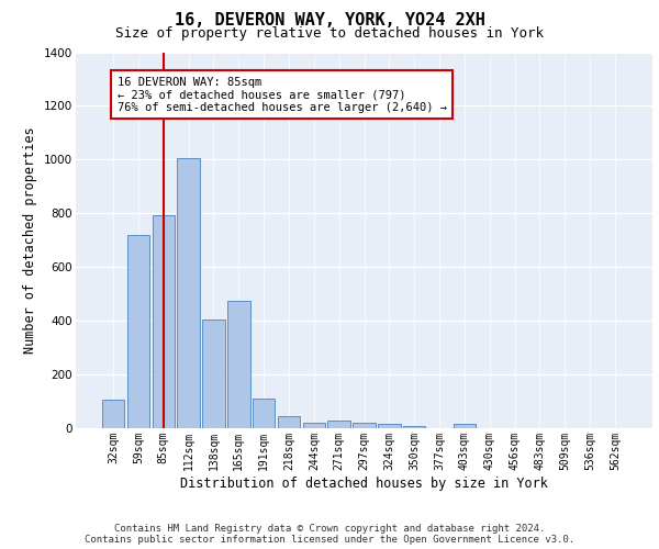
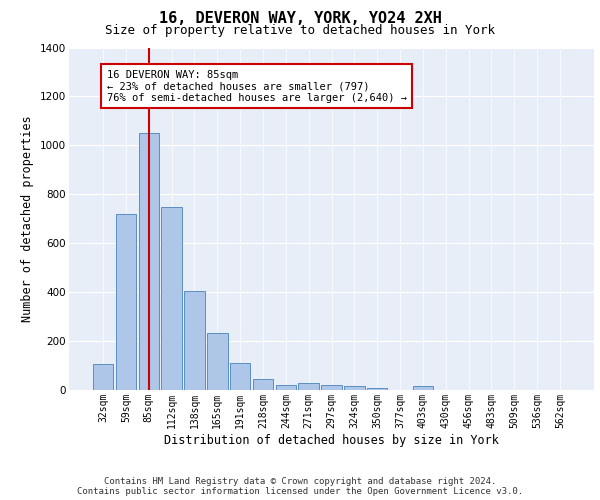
85sqm: 795 -> 1050
112sqm: 1005 -> 750
165sqm: 475 -> 235
